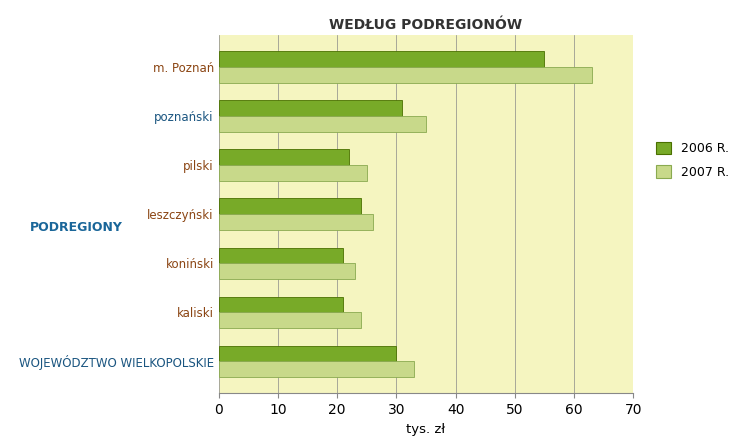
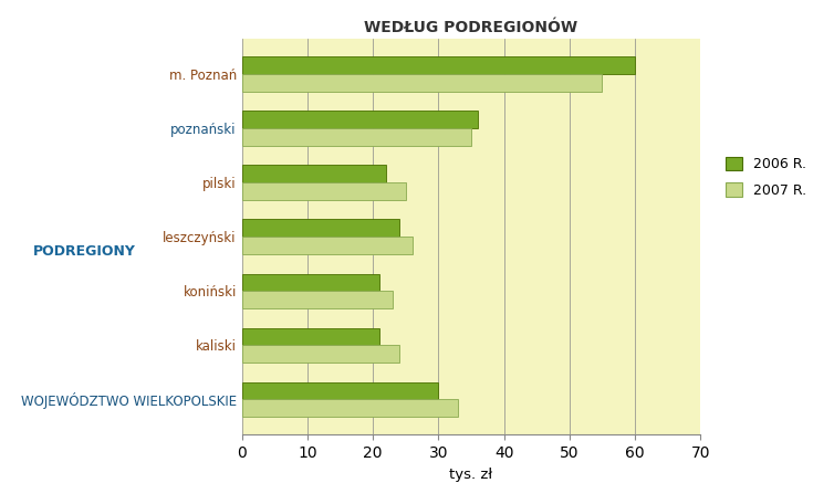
2006 R./m. Poznań: 55 -> 60
2007 R./m. Poznań: 63 -> 55
2006 R./poznański: 31 -> 36
